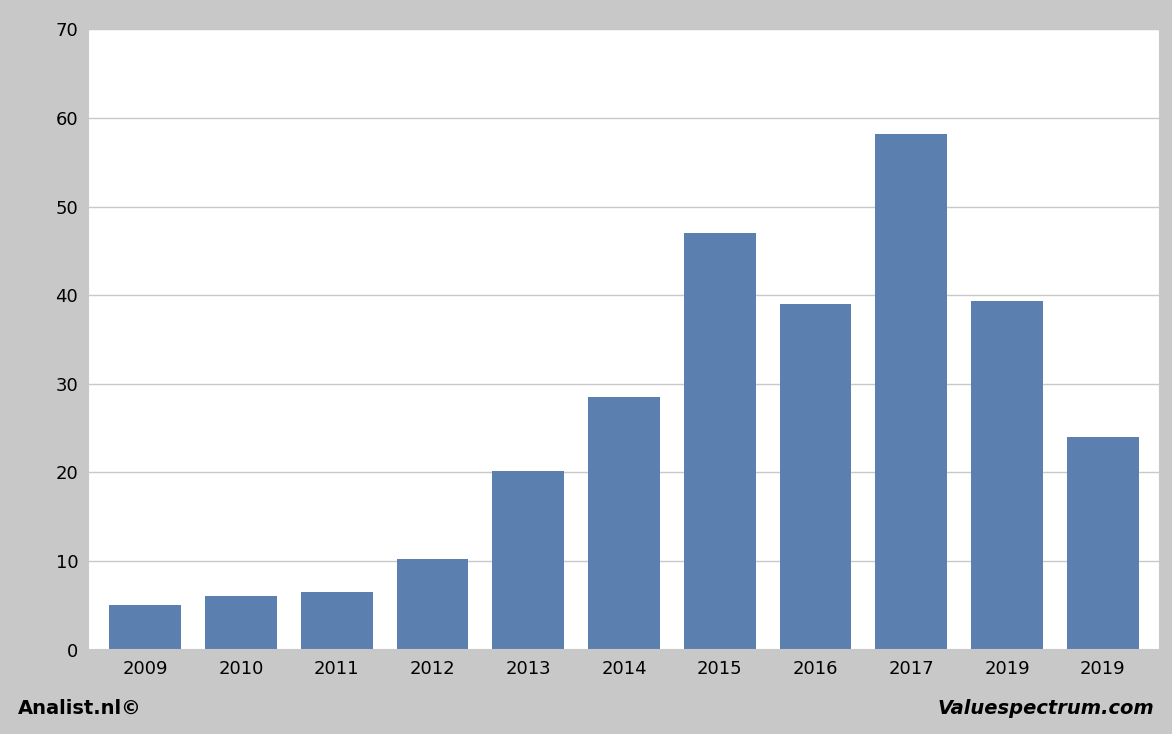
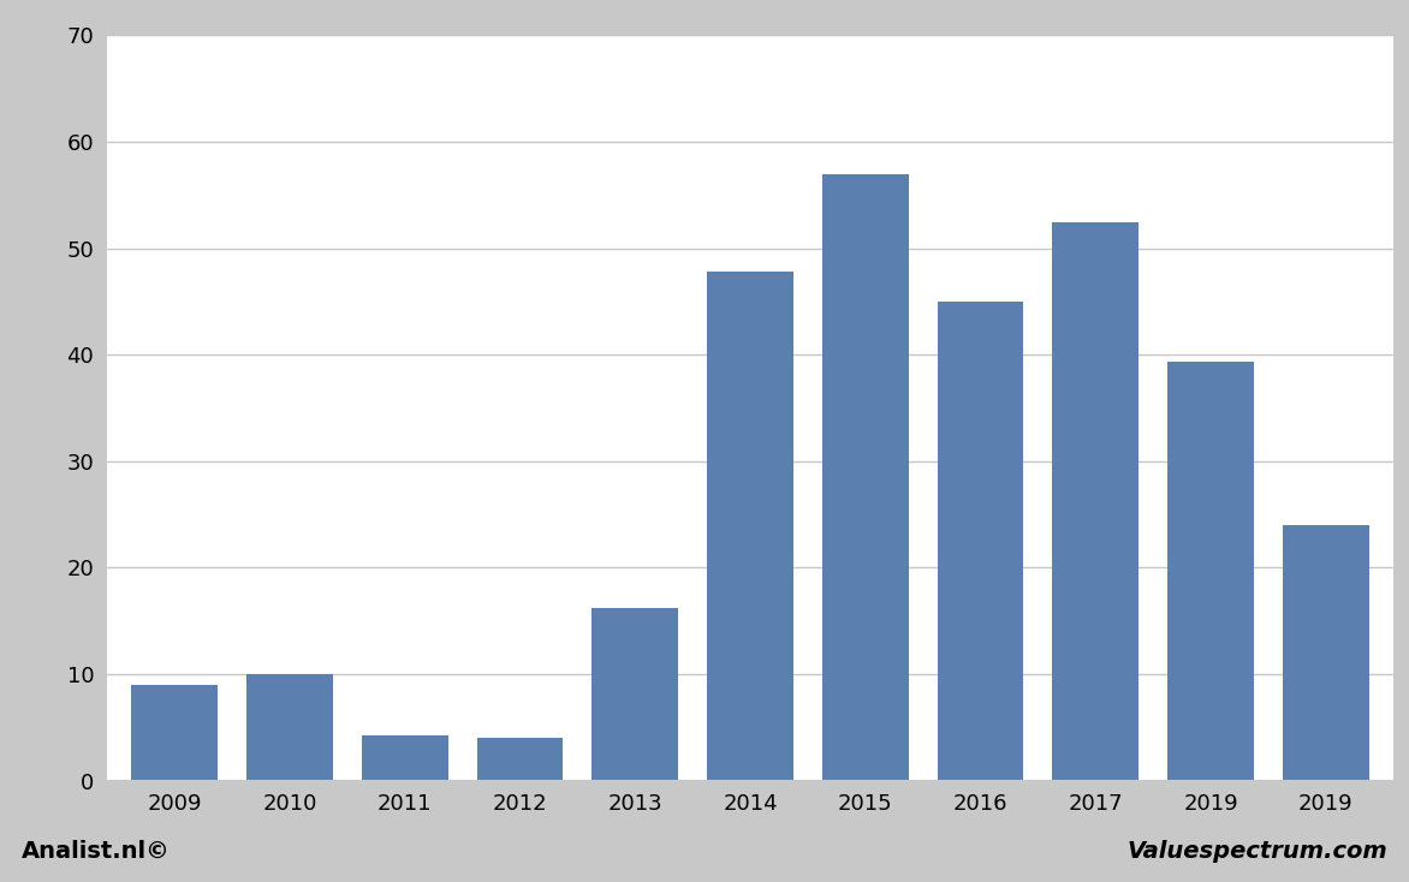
2009: 5.0 -> 9.0
2010: 6.0 -> 10.0
2011: 6.5 -> 4.2
2012: 10.2 -> 4.0
2013: 20.2 -> 16.2
2014: 28.5 -> 47.8
2015: 47.0 -> 57.0
2016: 39.0 -> 45.0
2017: 58.2 -> 52.4
